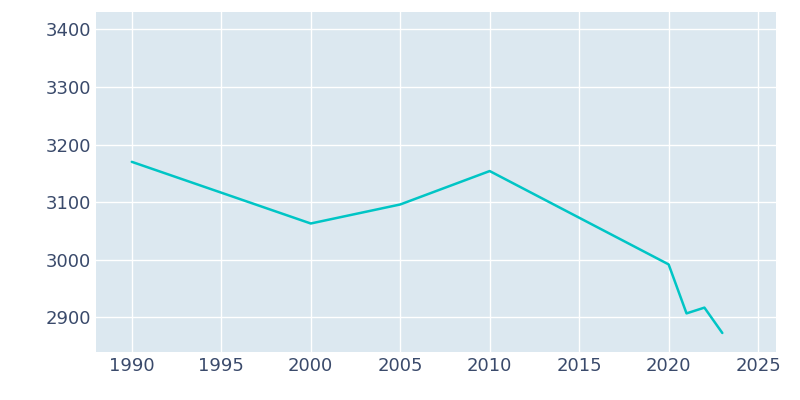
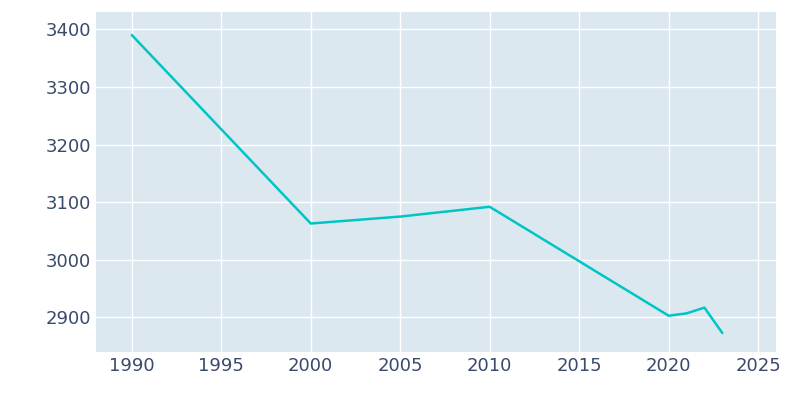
1990: 3170 -> 3390
2005: 3096 -> 3075
2010: 3154 -> 3092
2020: 2992 -> 2903
